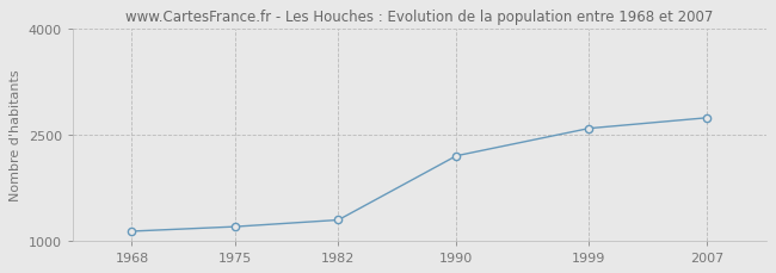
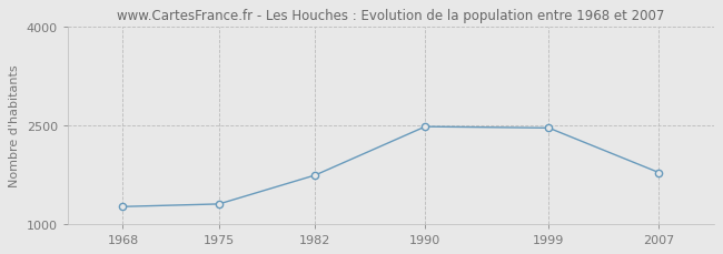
1968: 1130 -> 1260
1975: 1200 -> 1300
1982: 1290 -> 1740
1990: 2200 -> 2480
1999: 2590 -> 2460
2007: 2740 -> 1780
